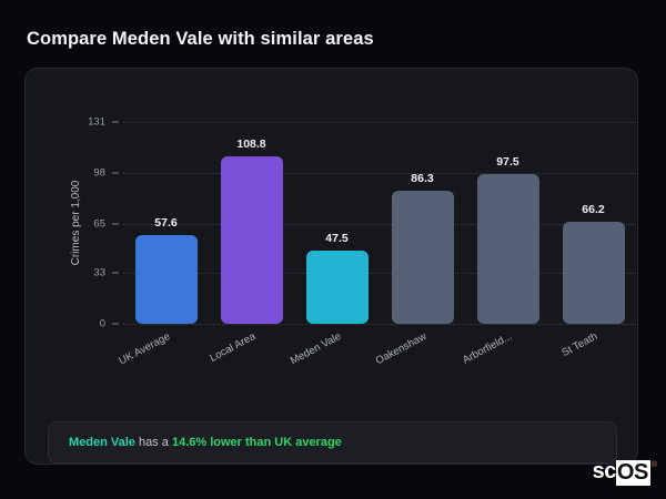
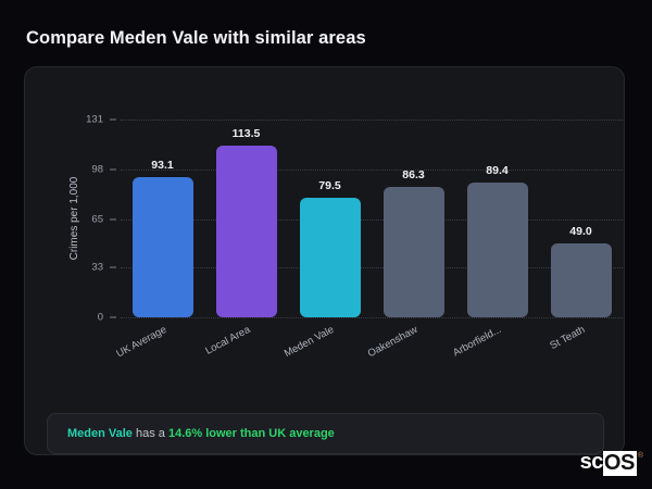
UK Average: 57.6 -> 93.1
Local Area: 108.8 -> 113.5
Meden Vale: 47.5 -> 79.5
Arborfield...: 97.5 -> 89.4
St Teath: 66.2 -> 49.0
